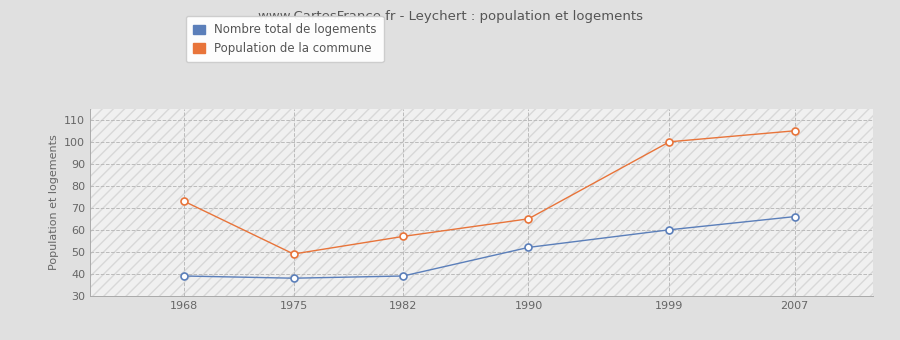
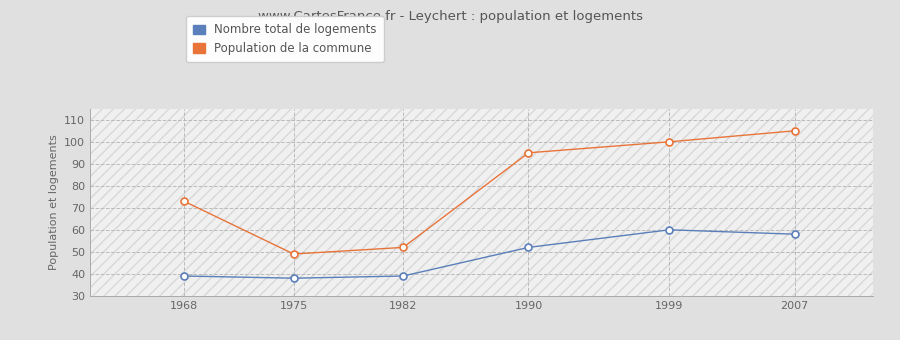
Population de la commune/1982: 57 -> 52
Population de la commune/1990: 65 -> 95
Nombre total de logements/2007: 66 -> 58
